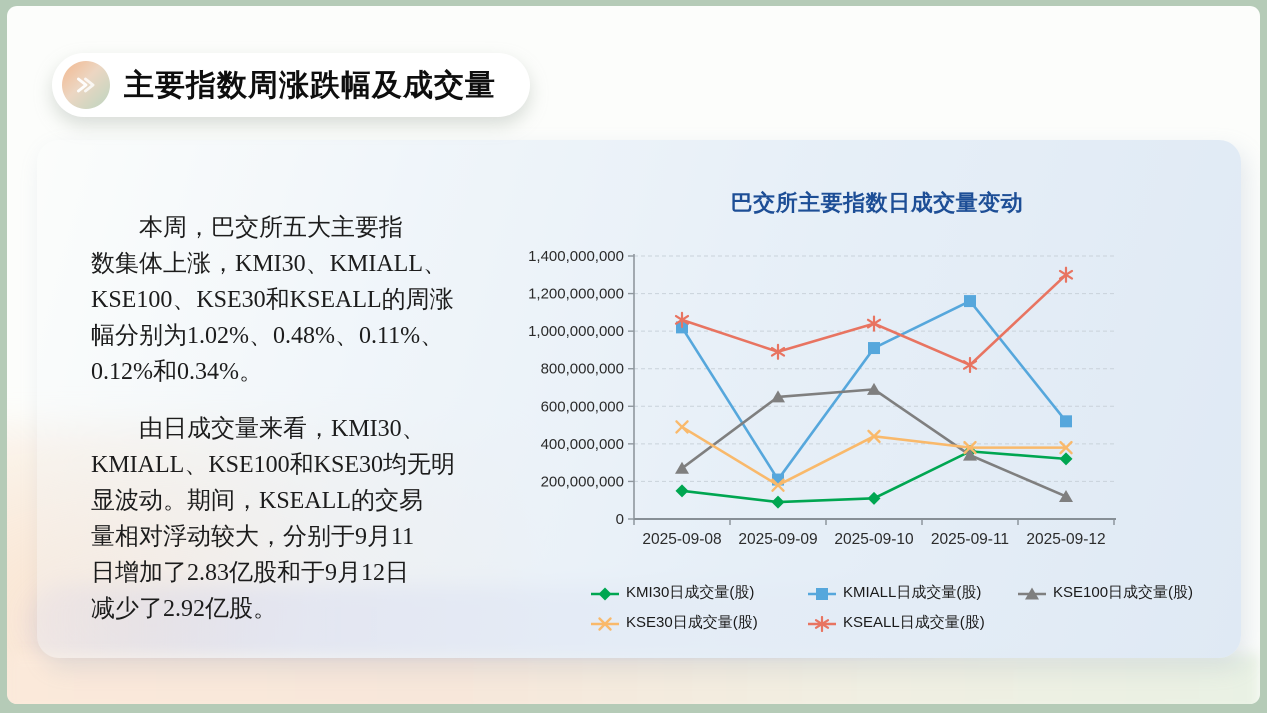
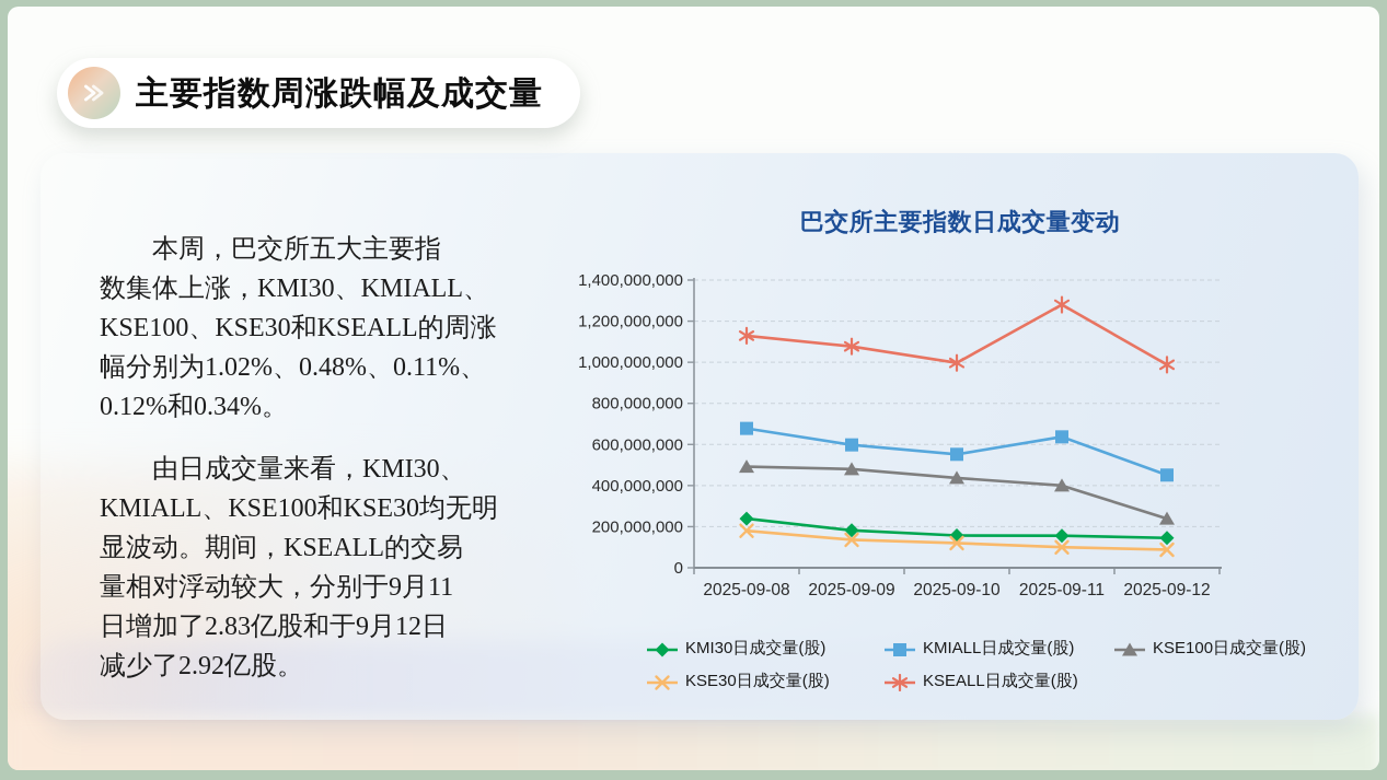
KMI30日成交量(股)/2025-09-08: 150000000 -> 240000000
KMIALL日成交量(股)/2025-09-08: 1020000000 -> 680000000
KSE100日成交量(股)/2025-09-08: 270000000 -> 490000000
KSE30日成交量(股)/2025-09-08: 490000000 -> 180000000
KSEALL日成交量(股)/2025-09-08: 1060000000 -> 1130000000
KMI30日成交量(股)/2025-09-09: 90000000 -> 180000000
KMIALL日成交量(股)/2025-09-09: 210000000 -> 600000000
KSE100日成交量(股)/2025-09-09: 650000000 -> 480000000
KSE30日成交量(股)/2025-09-09: 180000000 -> 140000000
KSEALL日成交量(股)/2025-09-09: 890000000 -> 1080000000
KMI30日成交量(股)/2025-09-10: 110000000 -> 160000000
KMIALL日成交量(股)/2025-09-10: 910000000 -> 550000000
KSE100日成交量(股)/2025-09-10: 690000000 -> 440000000
KSE30日成交量(股)/2025-09-10: 440000000 -> 120000000
KSEALL日成交量(股)/2025-09-10: 1040000000 -> 1000000000
KMI30日成交量(股)/2025-09-11: 360000000 -> 160000000
KMIALL日成交量(股)/2025-09-11: 1160000000 -> 640000000
KSE100日成交量(股)/2025-09-11: 340000000 -> 400000000
KSE30日成交量(股)/2025-09-11: 380000000 -> 100000000
KSEALL日成交量(股)/2025-09-11: 820000000 -> 1280000000
KMI30日成交量(股)/2025-09-12: 320000000 -> 140000000
KMIALL日成交量(股)/2025-09-12: 520000000 -> 450000000
KSE100日成交量(股)/2025-09-12: 120000000 -> 240000000
KSE30日成交量(股)/2025-09-12: 380000000 -> 90000000
KSEALL日成交量(股)/2025-09-12: 1300000000 -> 990000000
